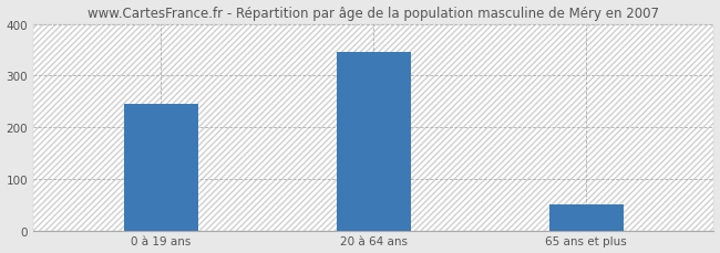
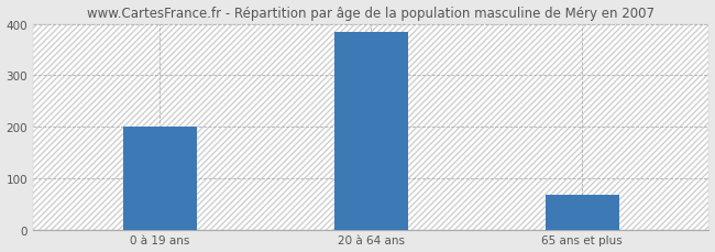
0 à 19 ans: 245 -> 201
20 à 64 ans: 345 -> 385
65 ans et plus: 50 -> 68
